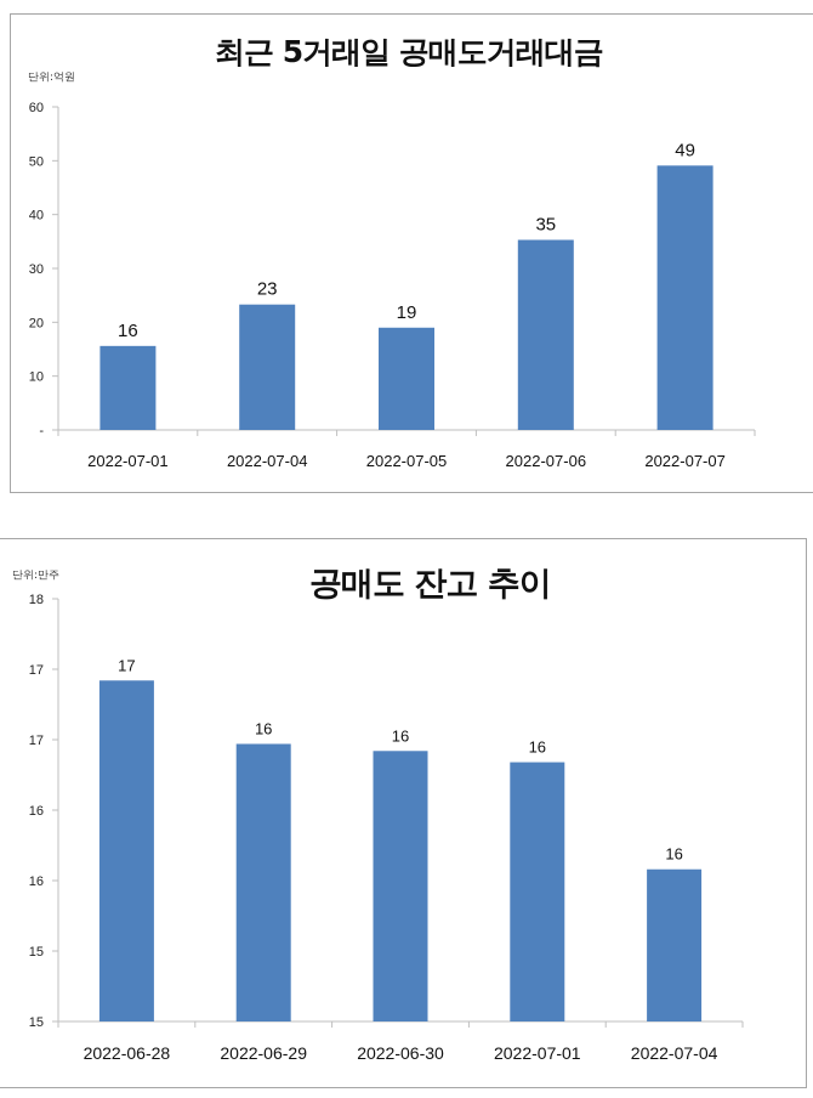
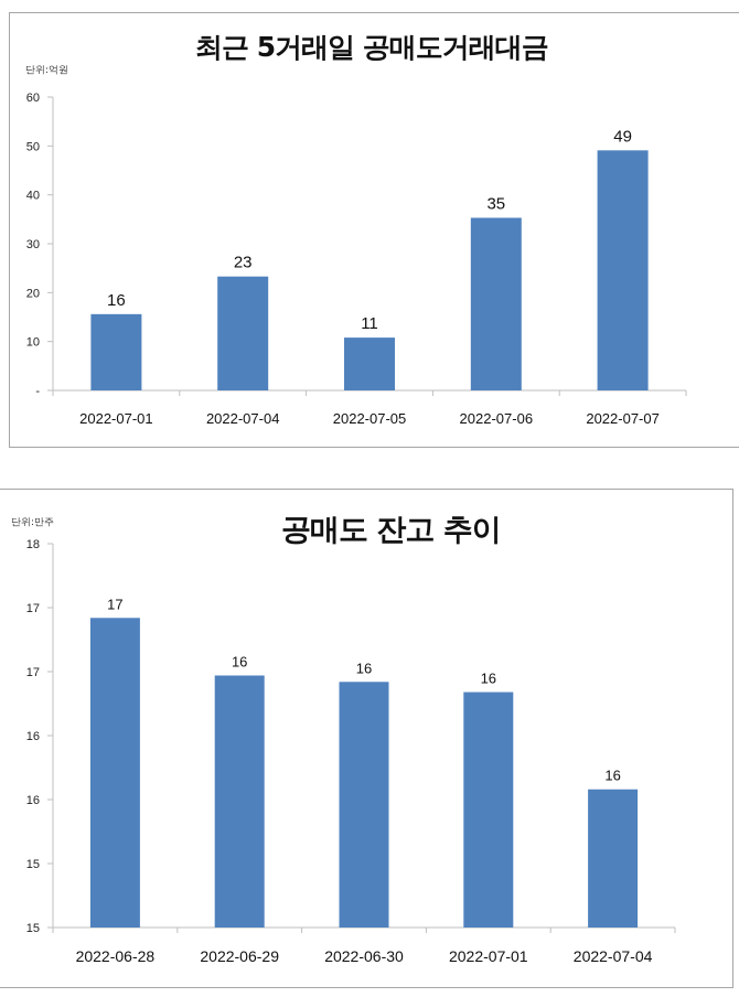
최근 5거래일 공매도거래대금/2022-07-05: 19 -> 11
